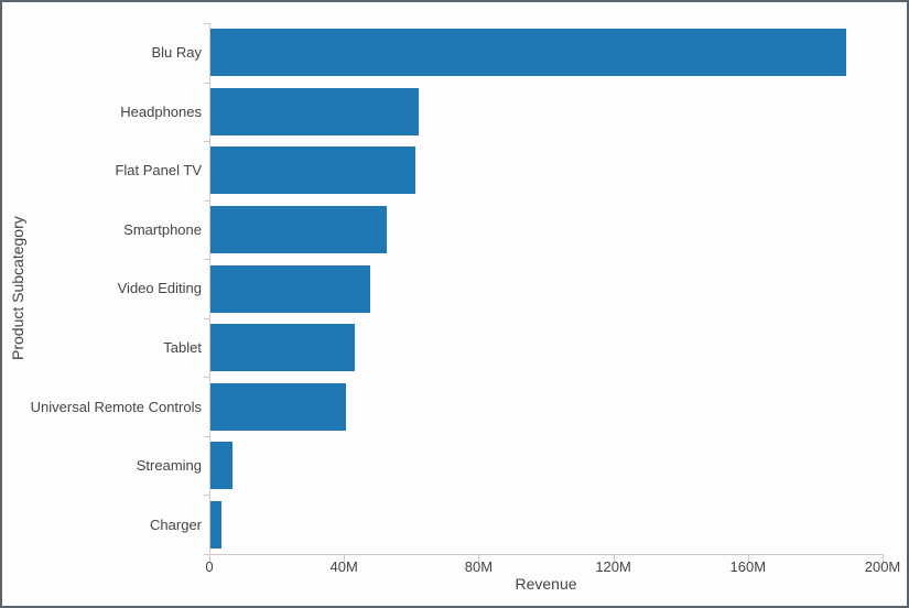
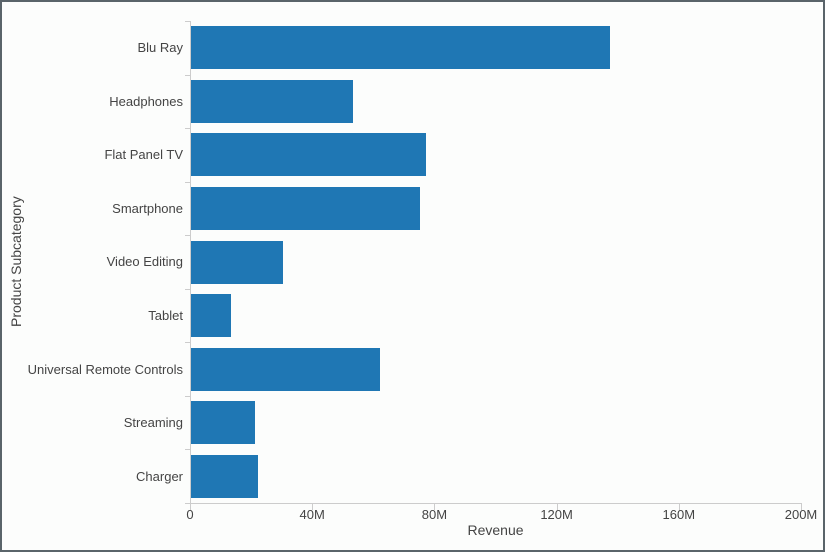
Blu Ray: 189M -> 137M
Headphones: 62M -> 53M
Flat Panel TV: 61M -> 77M
Smartphone: 52M -> 75M
Video Editing: 47M -> 30M
Tablet: 43M -> 13M
Universal Remote Controls: 40M -> 62M
Streaming: 6M -> 21M
Charger: 3M -> 22M
